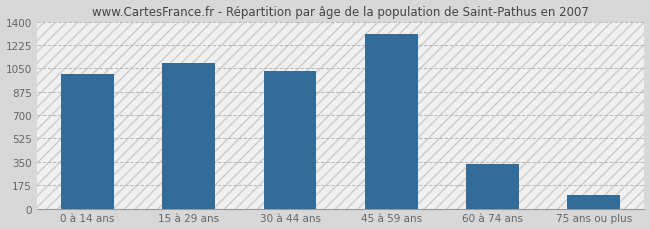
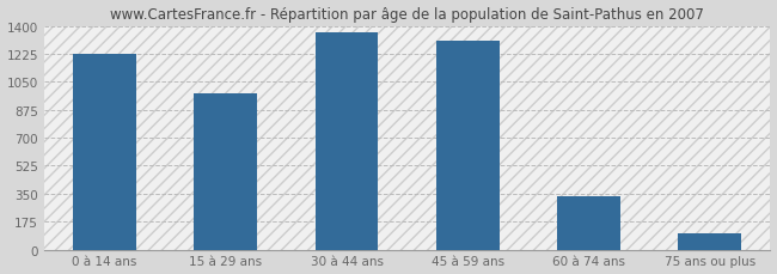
0 à 14 ans: 1010 -> 1220
15 à 29 ans: 1090 -> 980
30 à 44 ans: 1030 -> 1360
